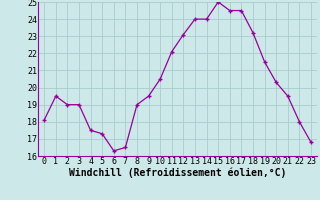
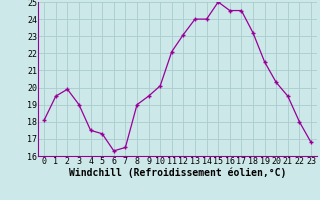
2: 19.0 -> 19.9
10: 20.5 -> 20.1
